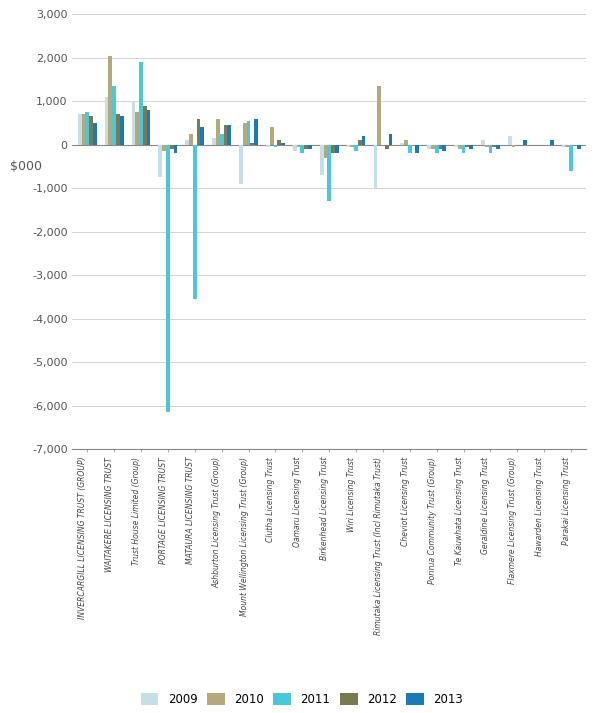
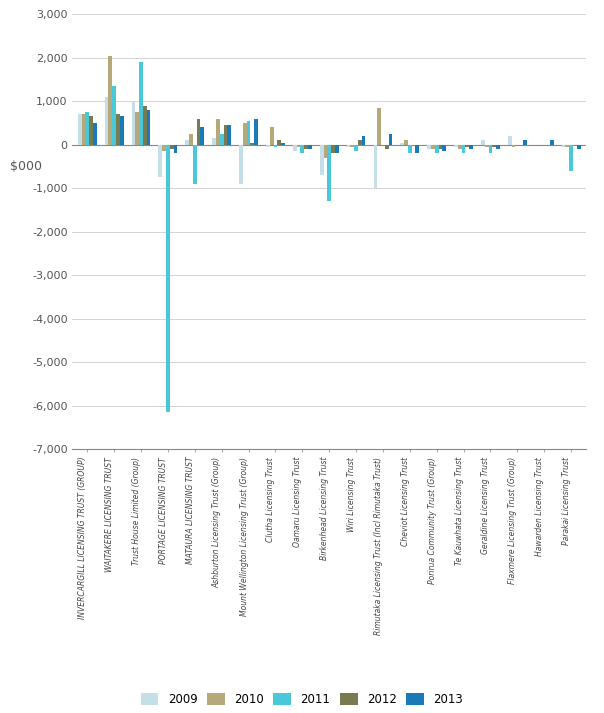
2011/MATAURA LICENSING TRUST: -3,550 -> -900
2010/Rimutaka Licensing Trust (Incl Rimutaka Trust): 1,350 -> 850
